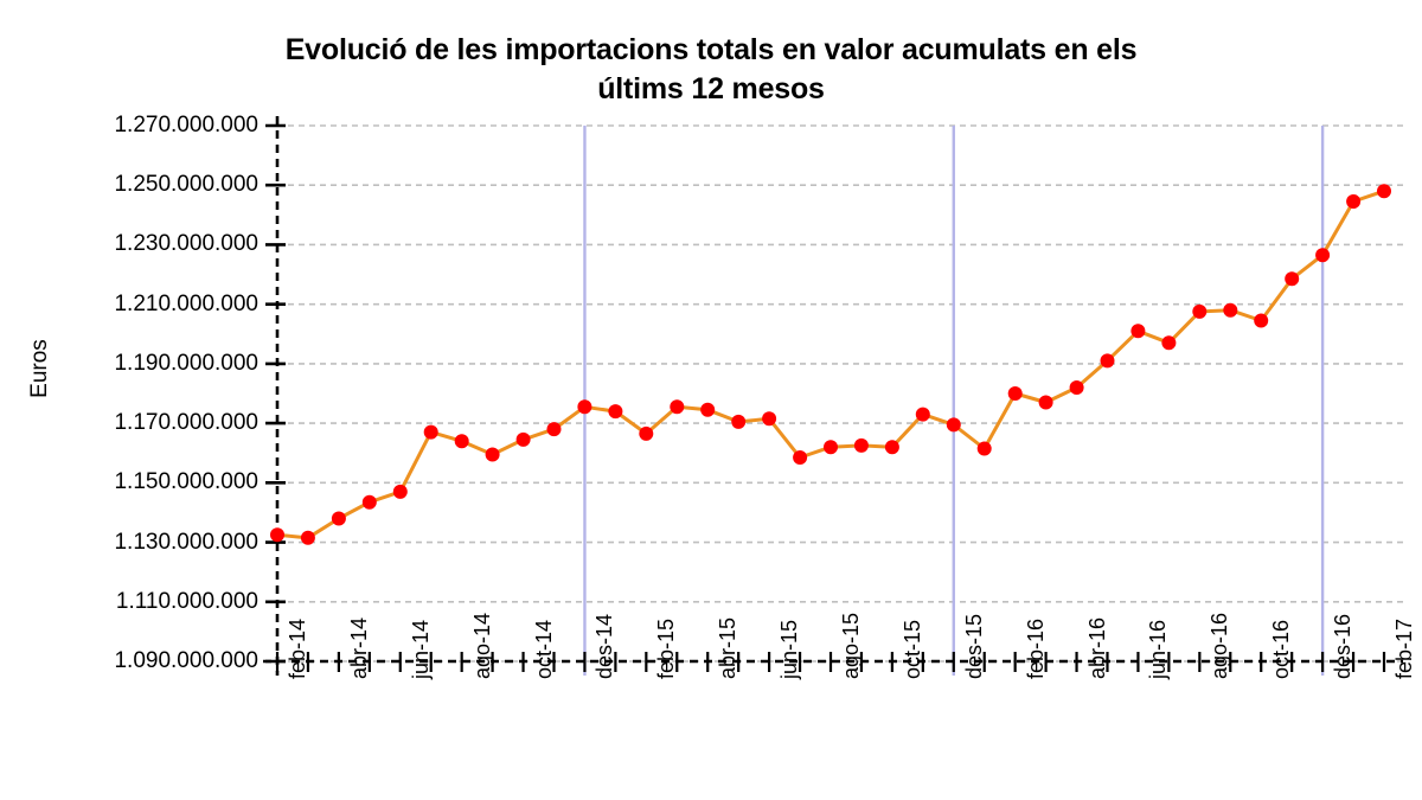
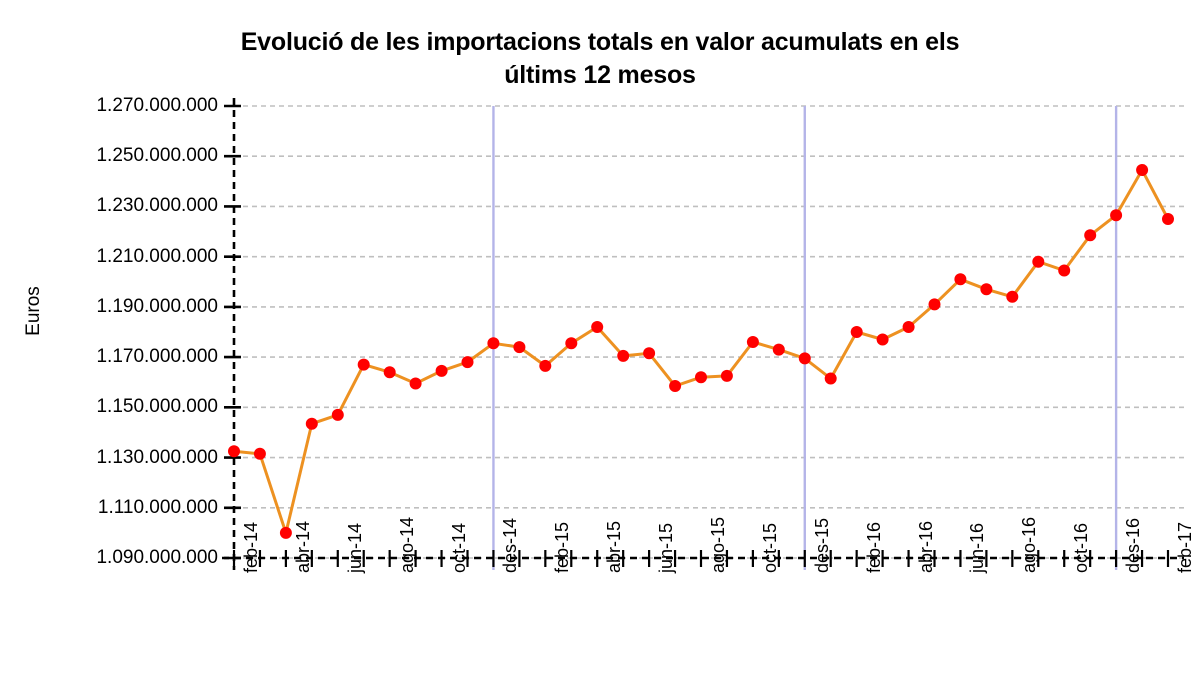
abr-14: 1138000000 -> 1100000000
abr-15: 1174000000 -> 1182000000
oct-15: 1162000000 -> 1176000000
ago-16: 1208000000 -> 1194000000
feb-17: 1248000000 -> 1225000000
